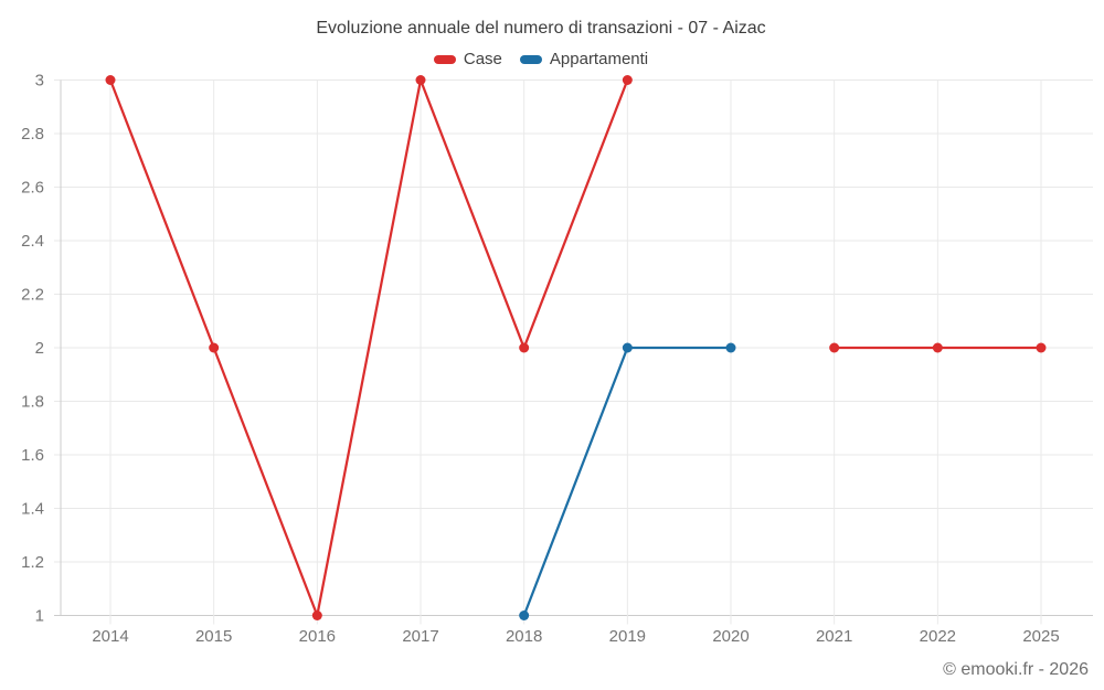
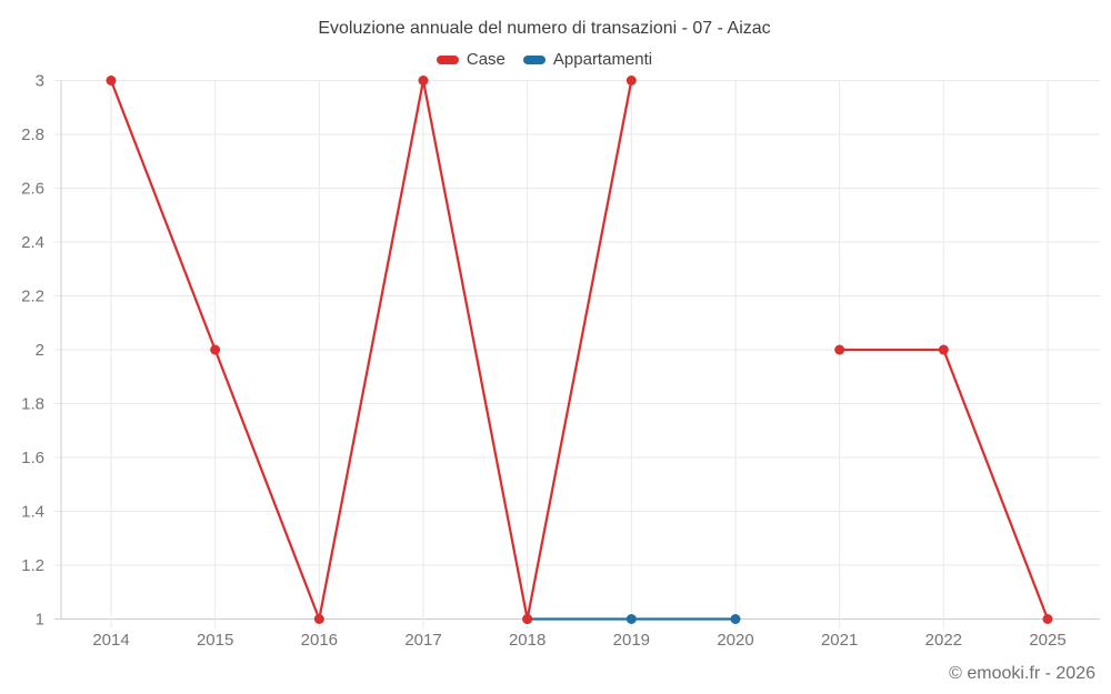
Case/2018: 2 -> 1
Appartamenti/2019: 2 -> 1
Appartamenti/2020: 2 -> 1
Case/2025: 2 -> 1
